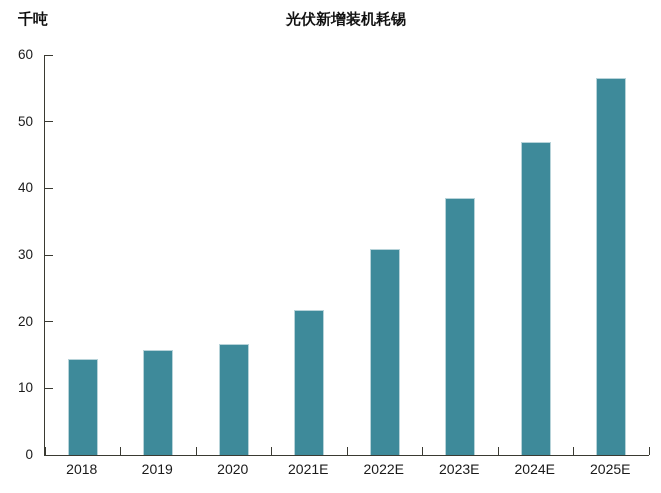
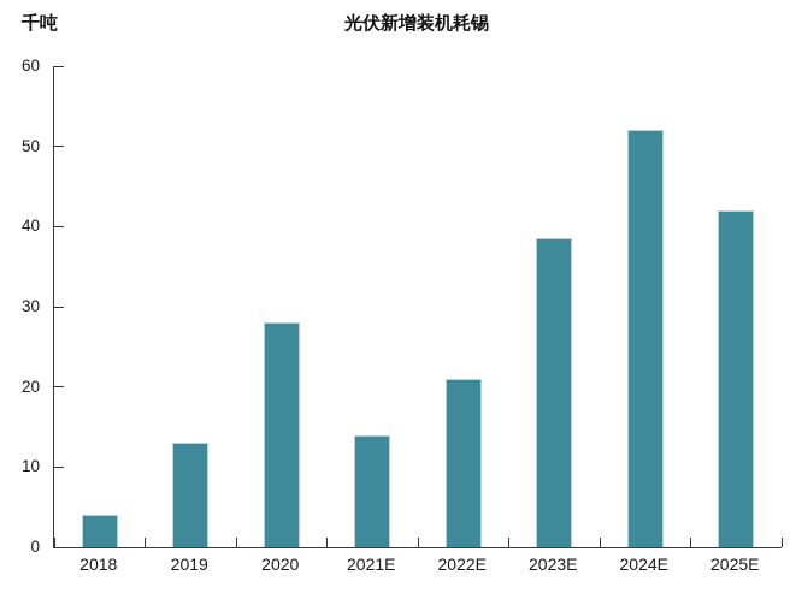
2018: 14 -> 4
2019: 16 -> 13
2020: 17 -> 28
2021E: 22 -> 14
2022E: 31 -> 21
2024E: 47 -> 52
2025E: 56 -> 42
